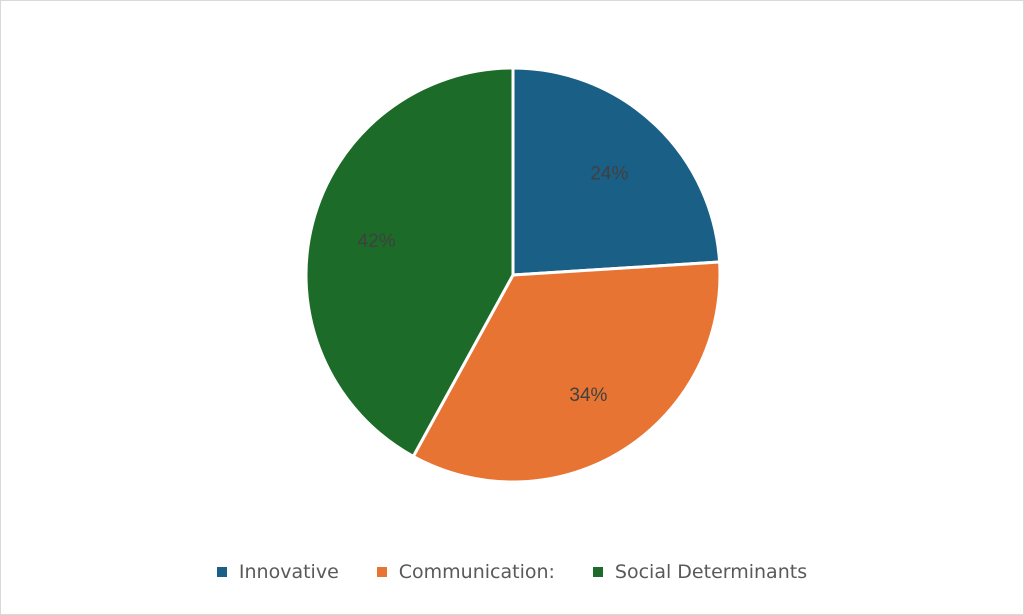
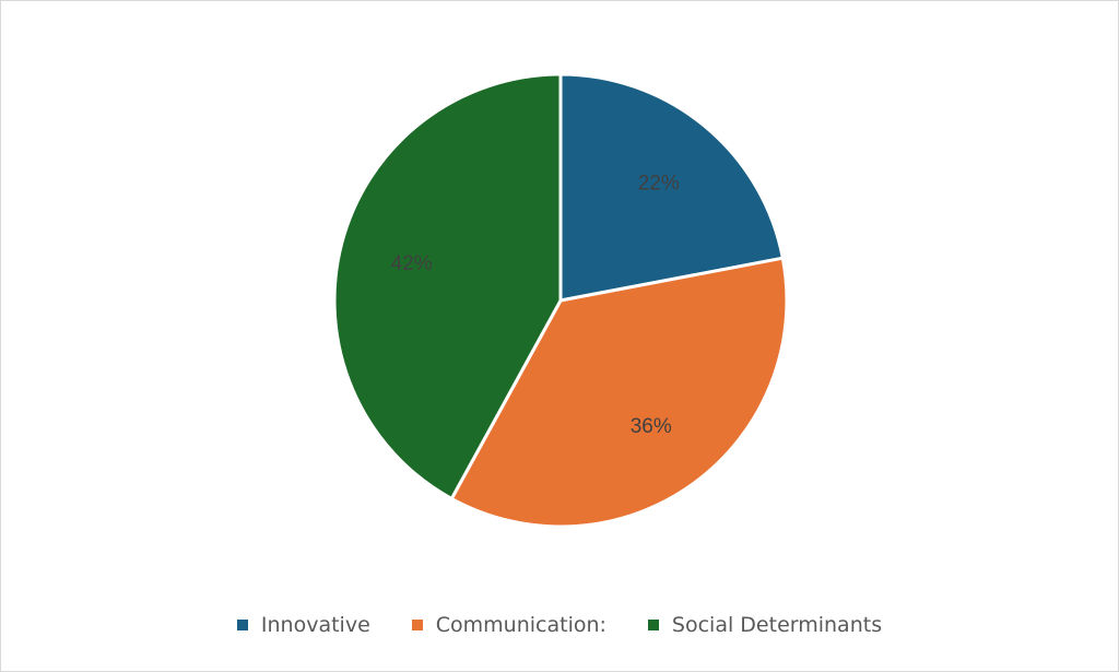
Innovative: 24% -> 22%
Communication:: 34% -> 36%
